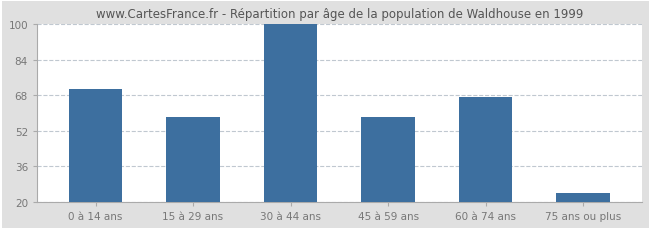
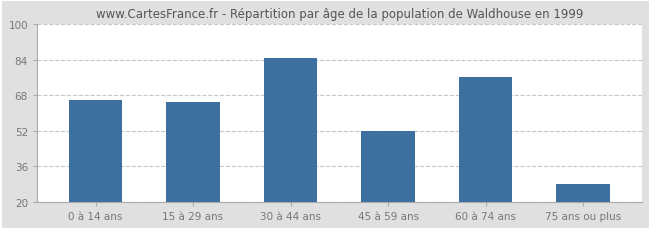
0 à 14 ans: 71 -> 66
15 à 29 ans: 58 -> 65
30 à 44 ans: 100 -> 85
45 à 59 ans: 58 -> 52
60 à 74 ans: 67 -> 76
75 ans ou plus: 24 -> 28
